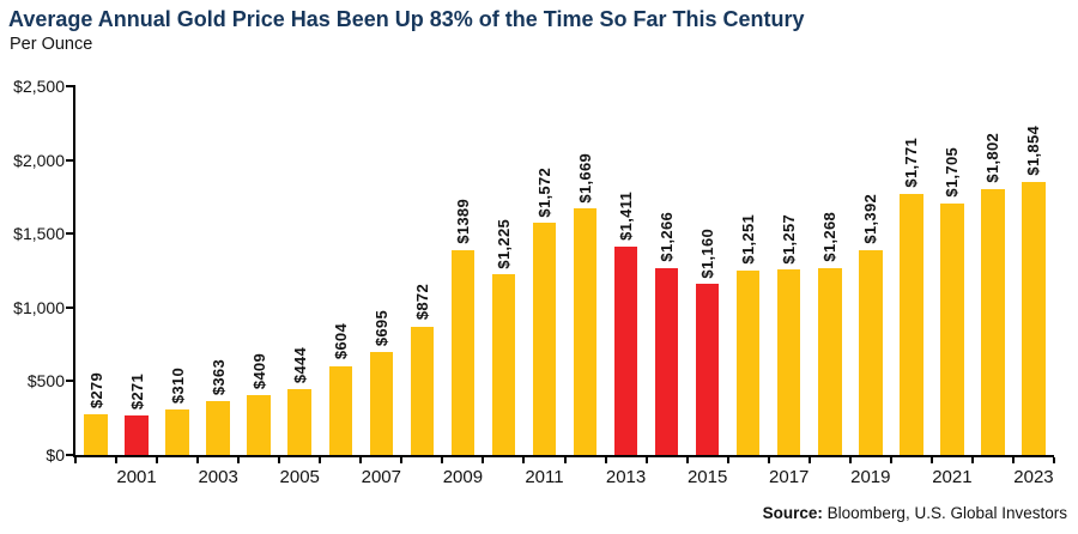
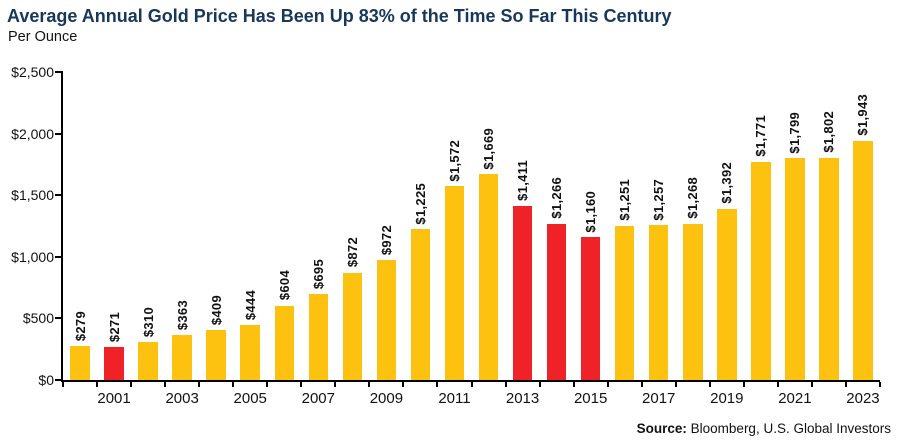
2009: $1389 -> $972
2021: $1,705 -> $1,799
2023: $1,854 -> $1,943
